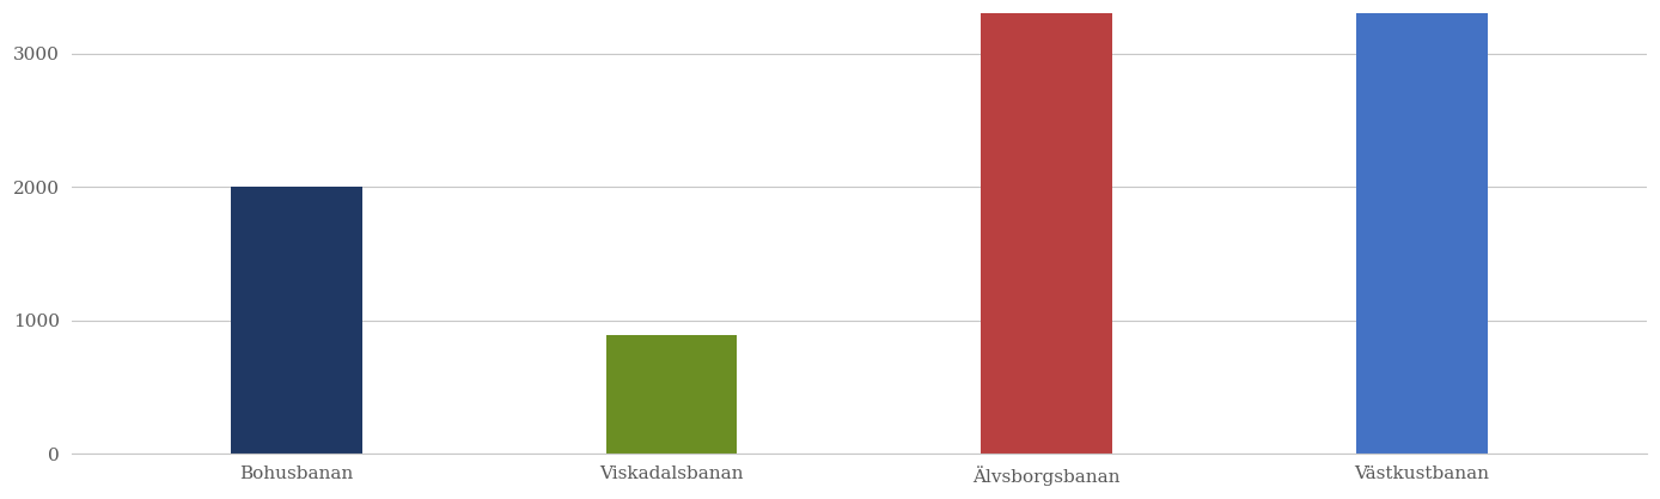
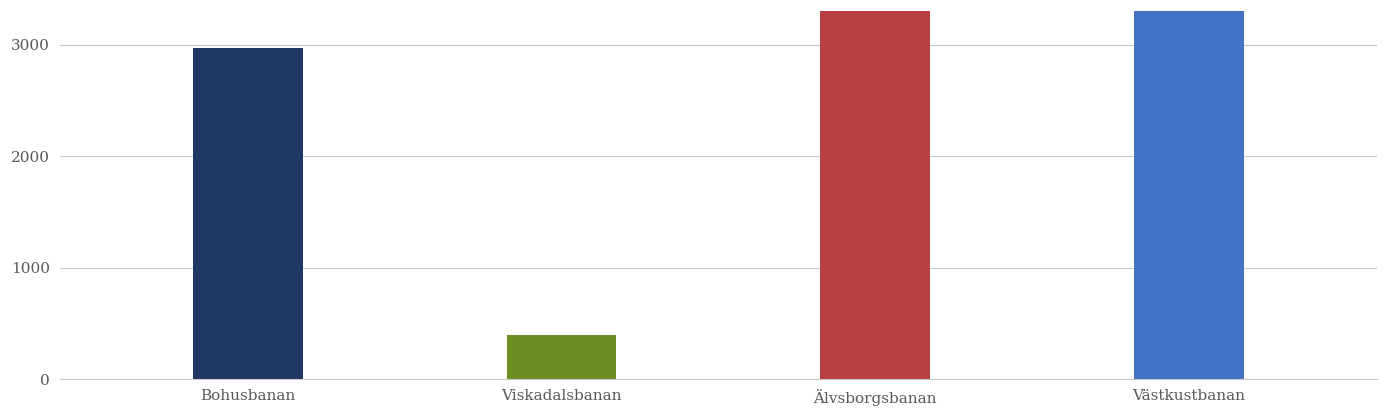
Bohusbanan: 2000 -> 2970
Viskadalsbanan: 890 -> 400
